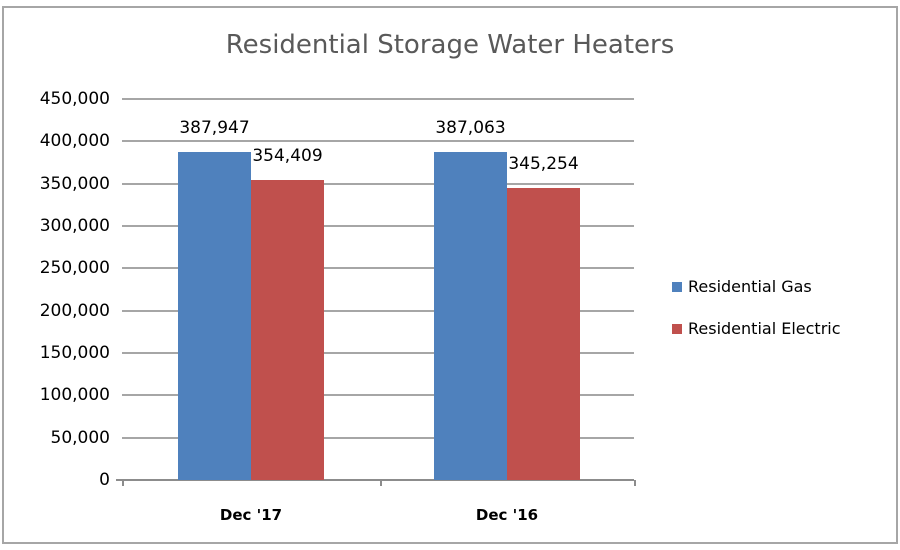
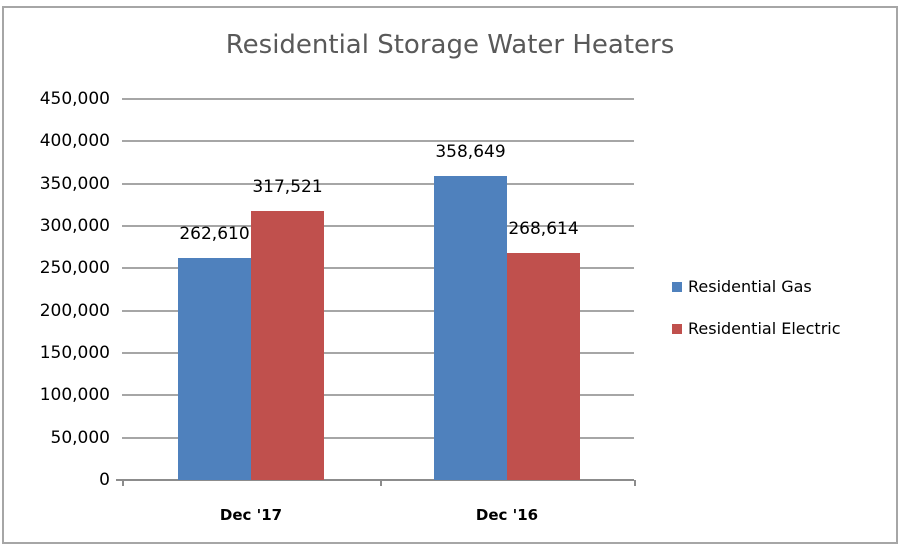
Residential Gas/Dec '17: 387,947 -> 262,610
Residential Electric/Dec '17: 354,409 -> 317,521
Residential Gas/Dec '16: 387,063 -> 358,649
Residential Electric/Dec '16: 345,254 -> 268,614
